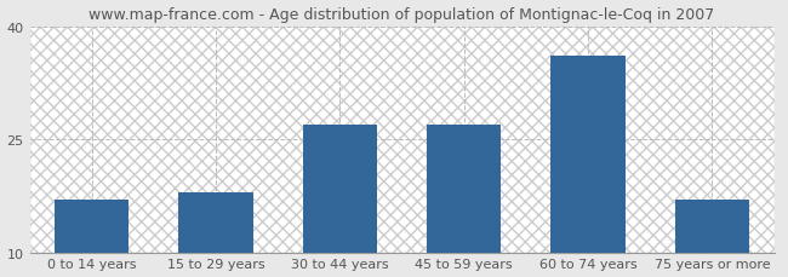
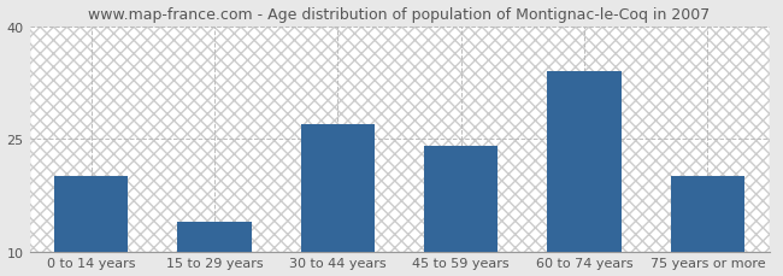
0 to 14 years: 17 -> 20
15 to 29 years: 18 -> 14
45 to 59 years: 27 -> 24
60 to 74 years: 36 -> 34
75 years or more: 17 -> 20
